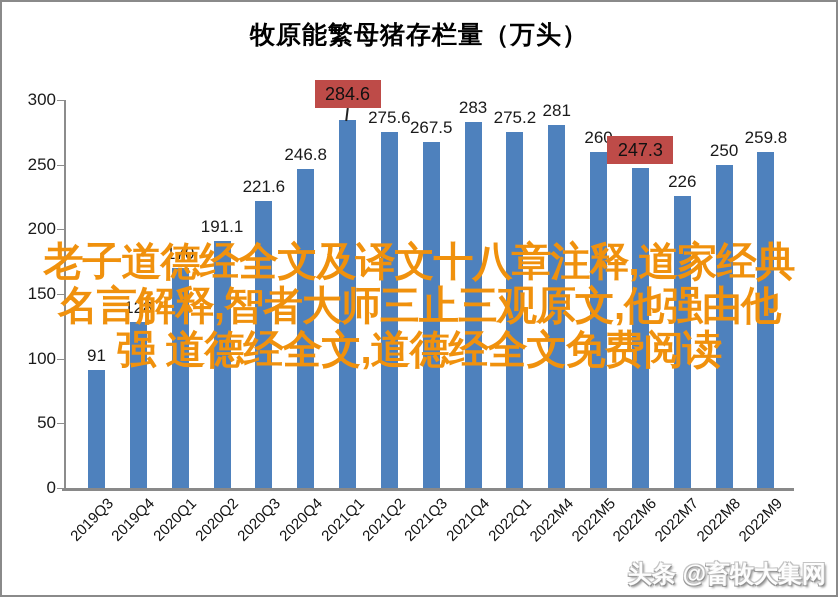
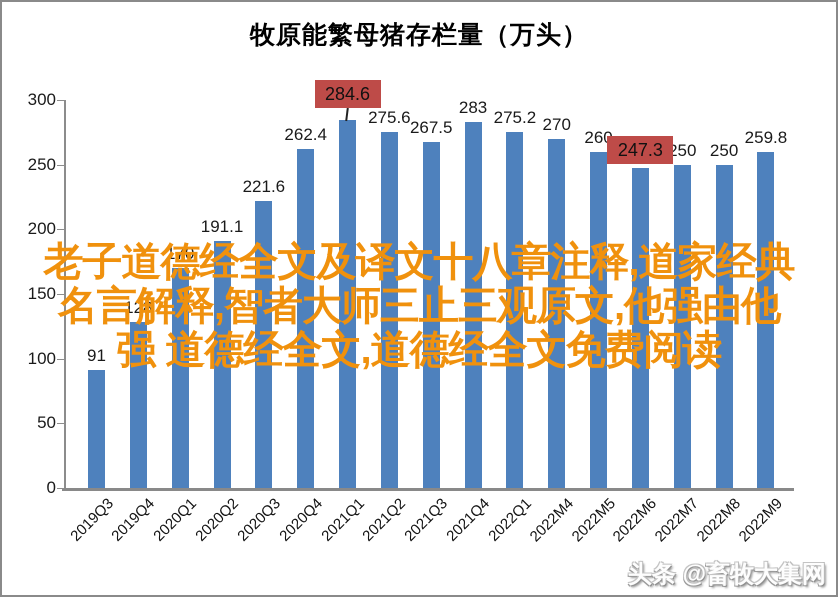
2020Q4: 246.8 -> 262.4
2022M4: 281 -> 270
2022M7: 226 -> 250
